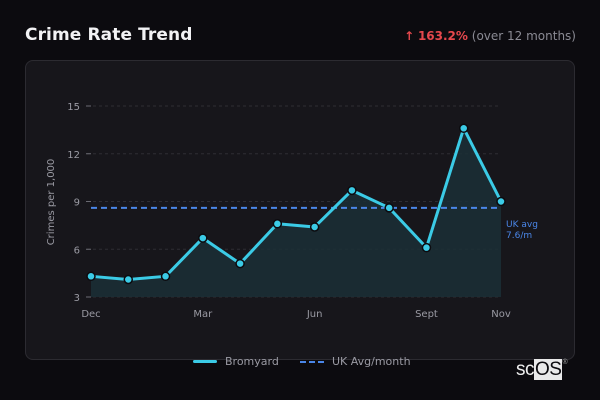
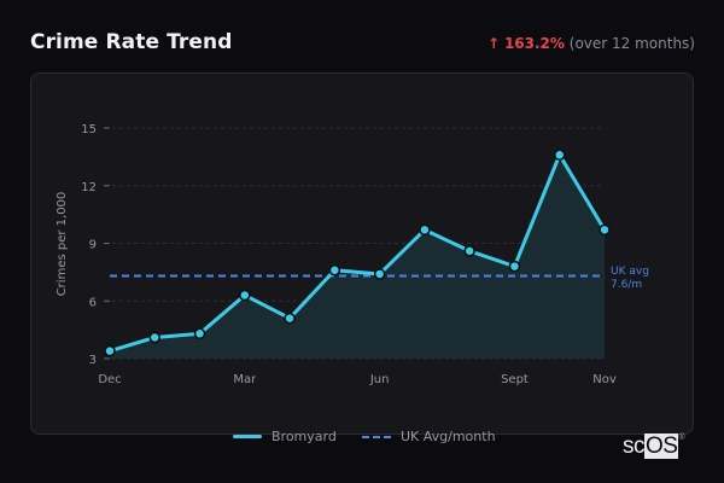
Bromyard/Dec: 4.3 -> 3.4
UK Avg/month/Dec: 8.6 -> 7.3
Bromyard/Mar: 6.7 -> 6.3
UK Avg/month/Mar: 6.9 -> 7.3
UK Avg/month/Jun: 6.1 -> 7.3
Bromyard/Sept: 6.1 -> 7.8
UK Avg/month/Sept: 5.7 -> 7.3
Bromyard/Nov: 9.0 -> 9.7
UK Avg/month/Nov: 9.1 -> 7.3
